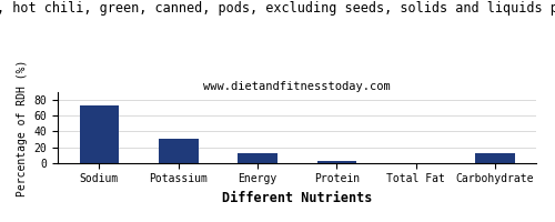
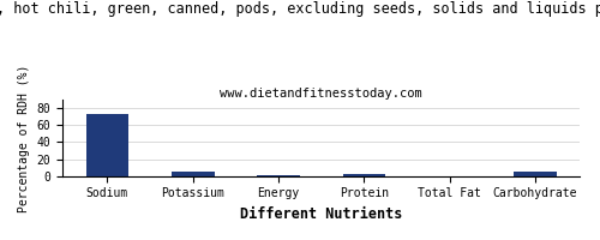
Potassium: 30 -> 5
Energy: 12 -> 1
Carbohydrate: 12 -> 5
